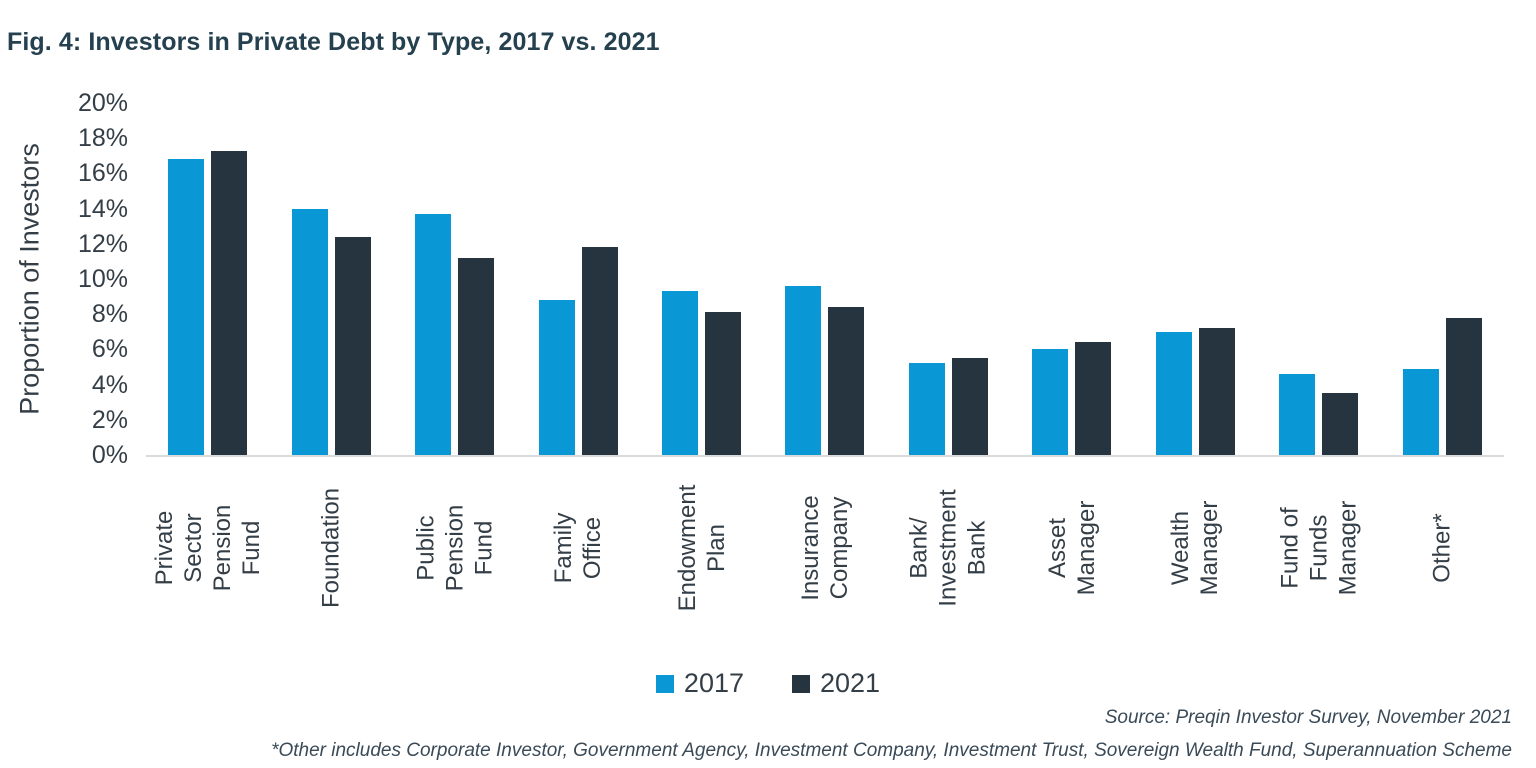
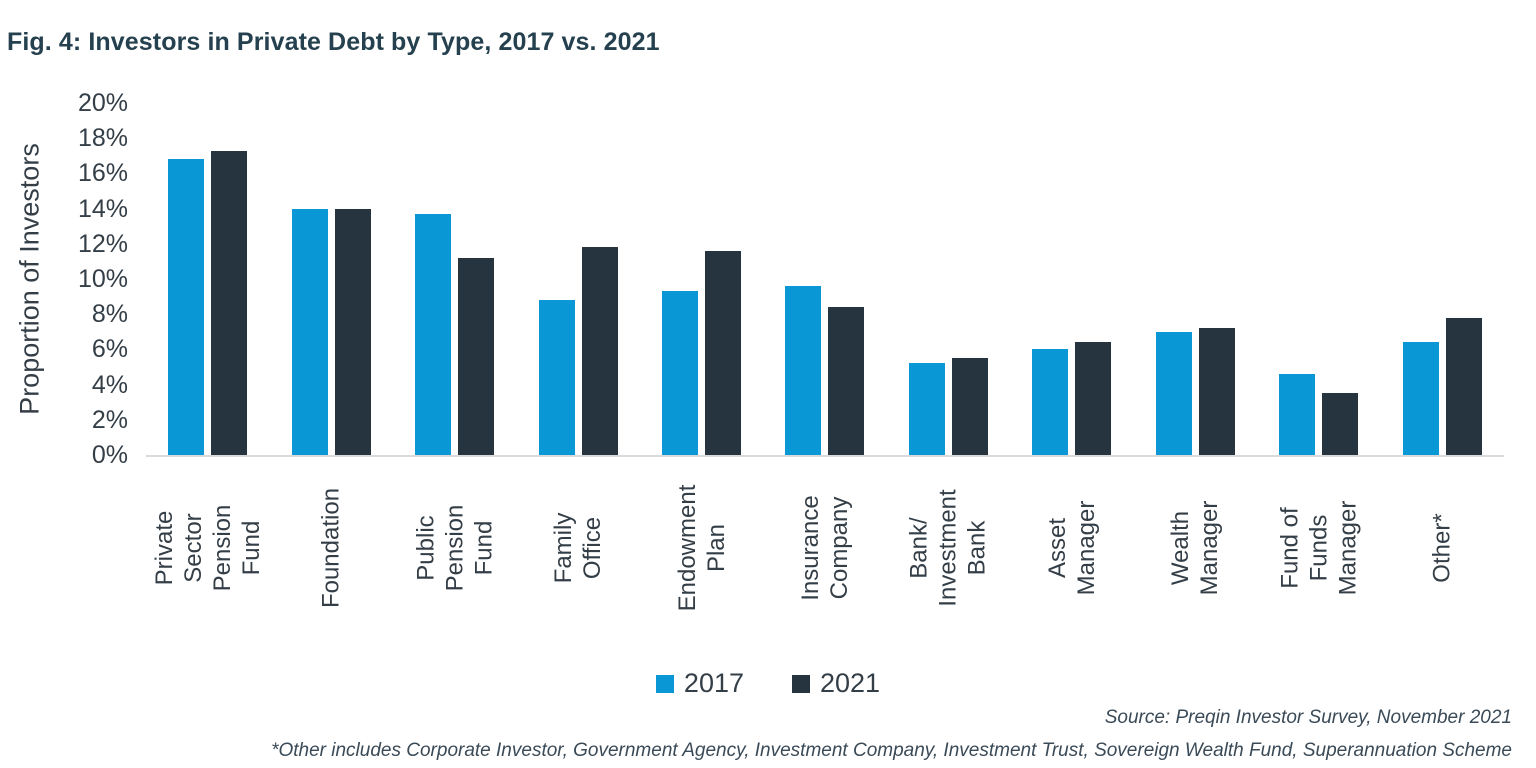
2021/Foundation: 12.4% -> 14.0%
2021/Endowment Plan: 8.1% -> 11.6%
2017/Other*: 4.9% -> 6.4%
